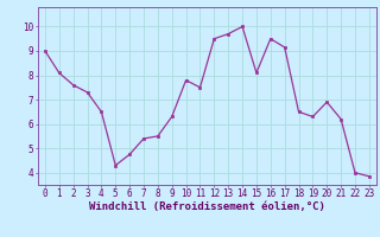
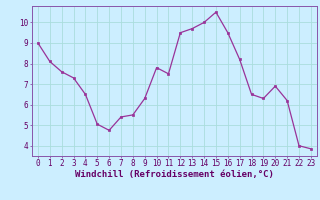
5: 4.30 -> 5.05
15: 8.10 -> 10.50
17: 9.15 -> 8.20
